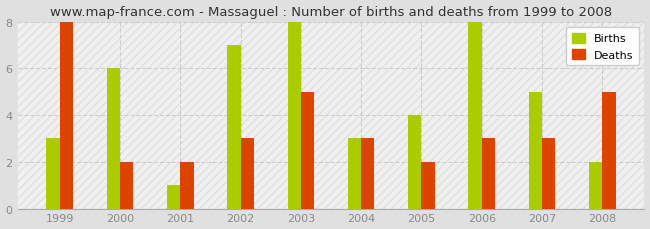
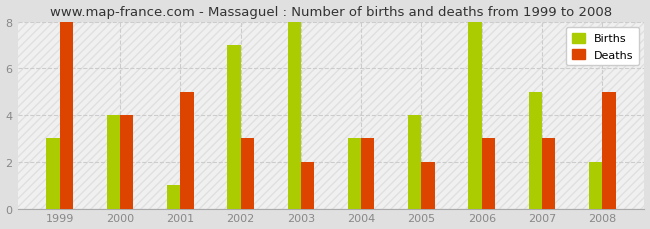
Births/2000: 6 -> 4
Deaths/2000: 2 -> 4
Deaths/2001: 2 -> 5
Deaths/2003: 5 -> 2
